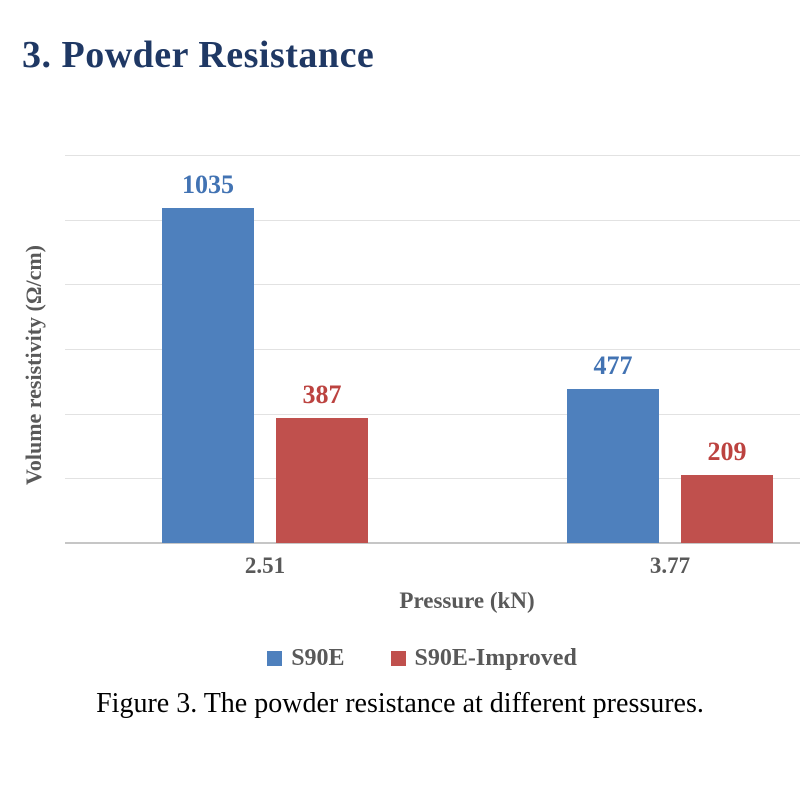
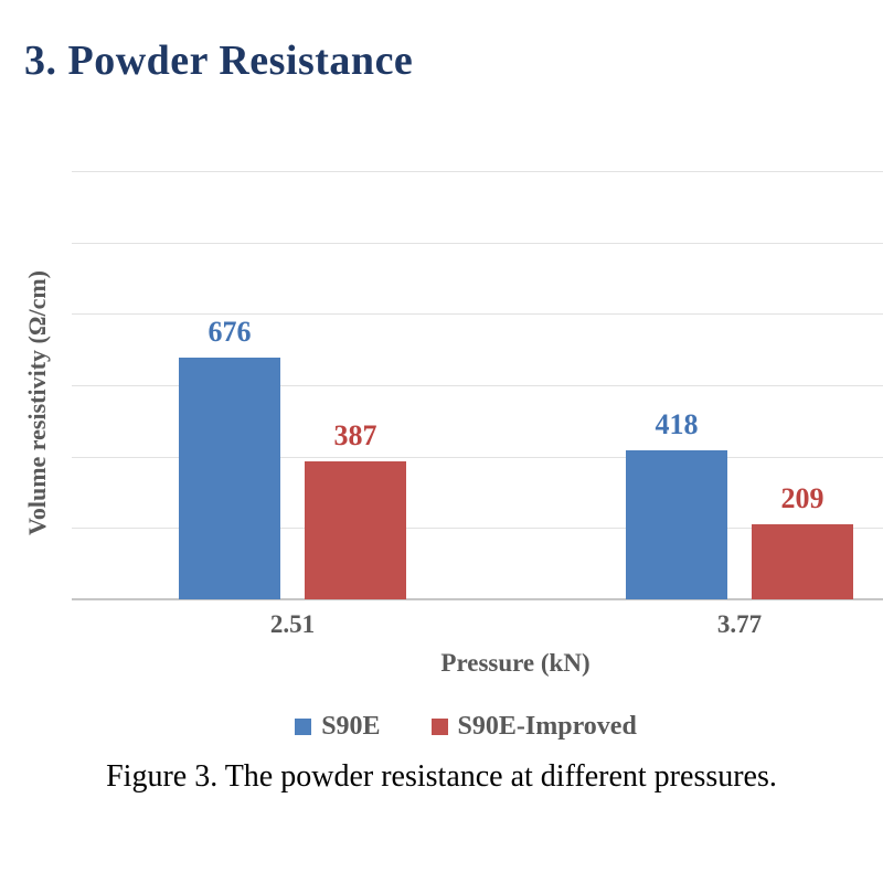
S90E/2.51: 1035 -> 676
S90E/3.77: 477 -> 418
